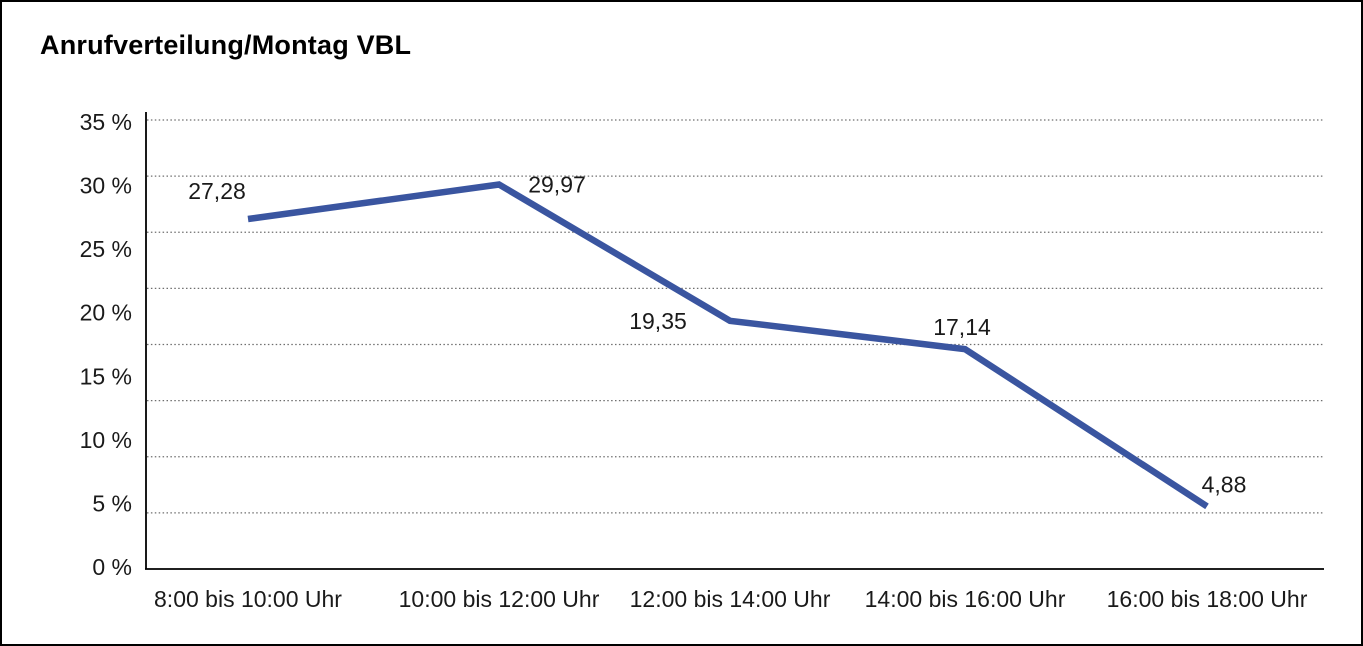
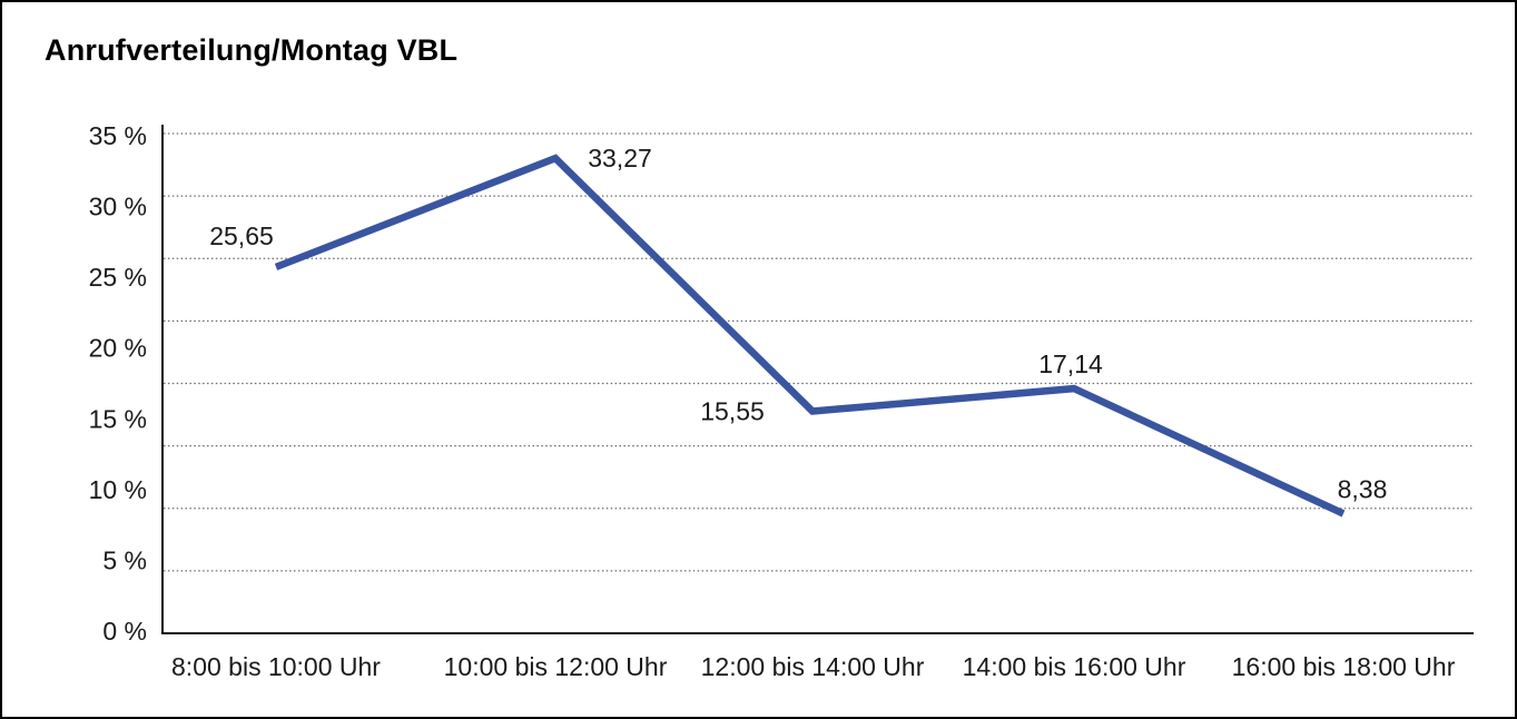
8:00 bis 10:00 Uhr: 27,28 -> 25,65
10:00 bis 12:00 Uhr: 29,97 -> 33,27
12:00 bis 14:00 Uhr: 19,35 -> 15,55
16:00 bis 18:00 Uhr: 4,88 -> 8,38
